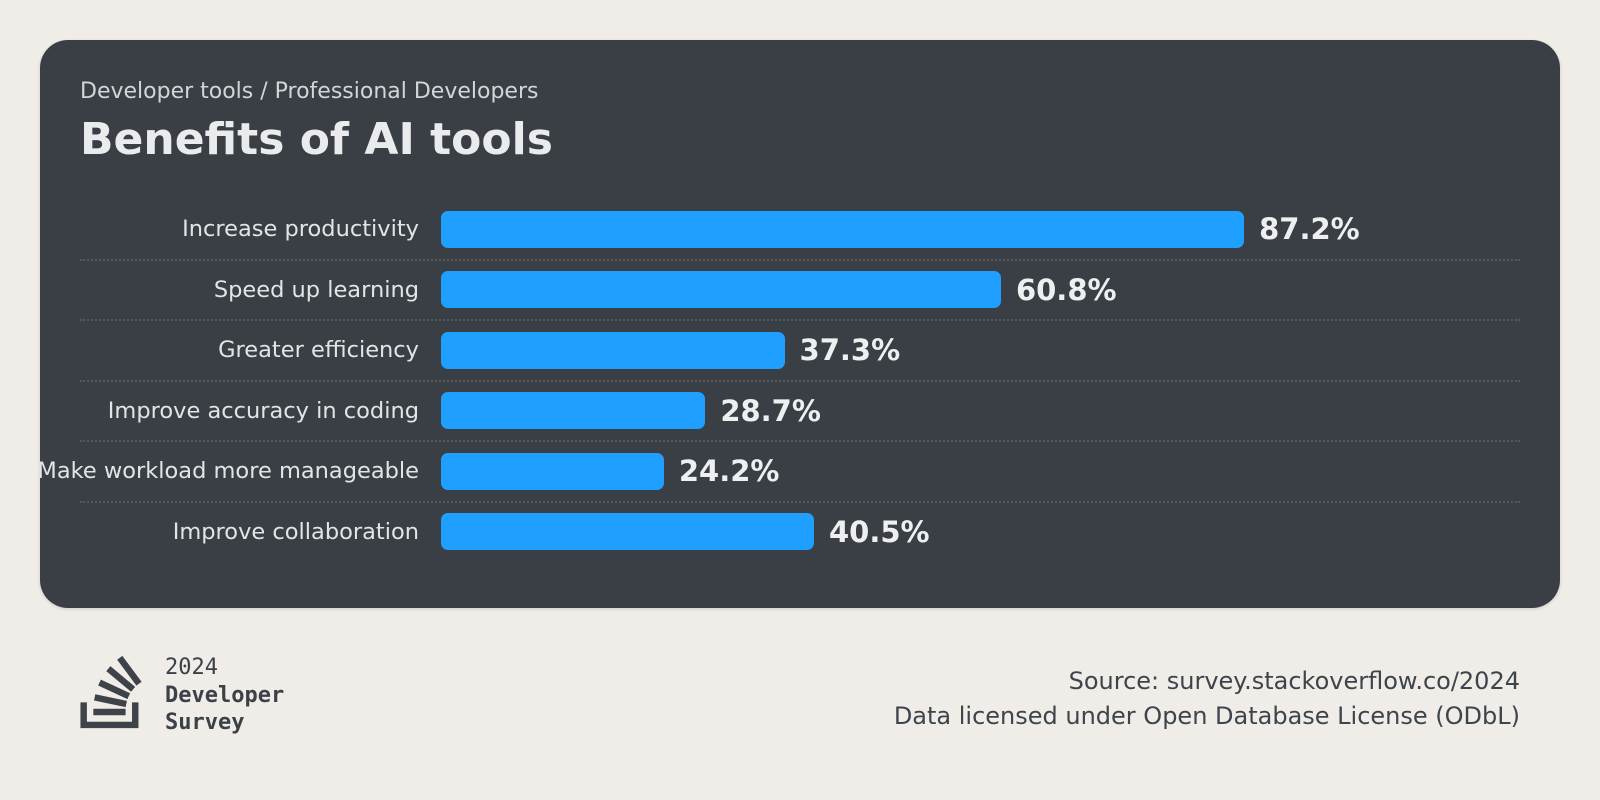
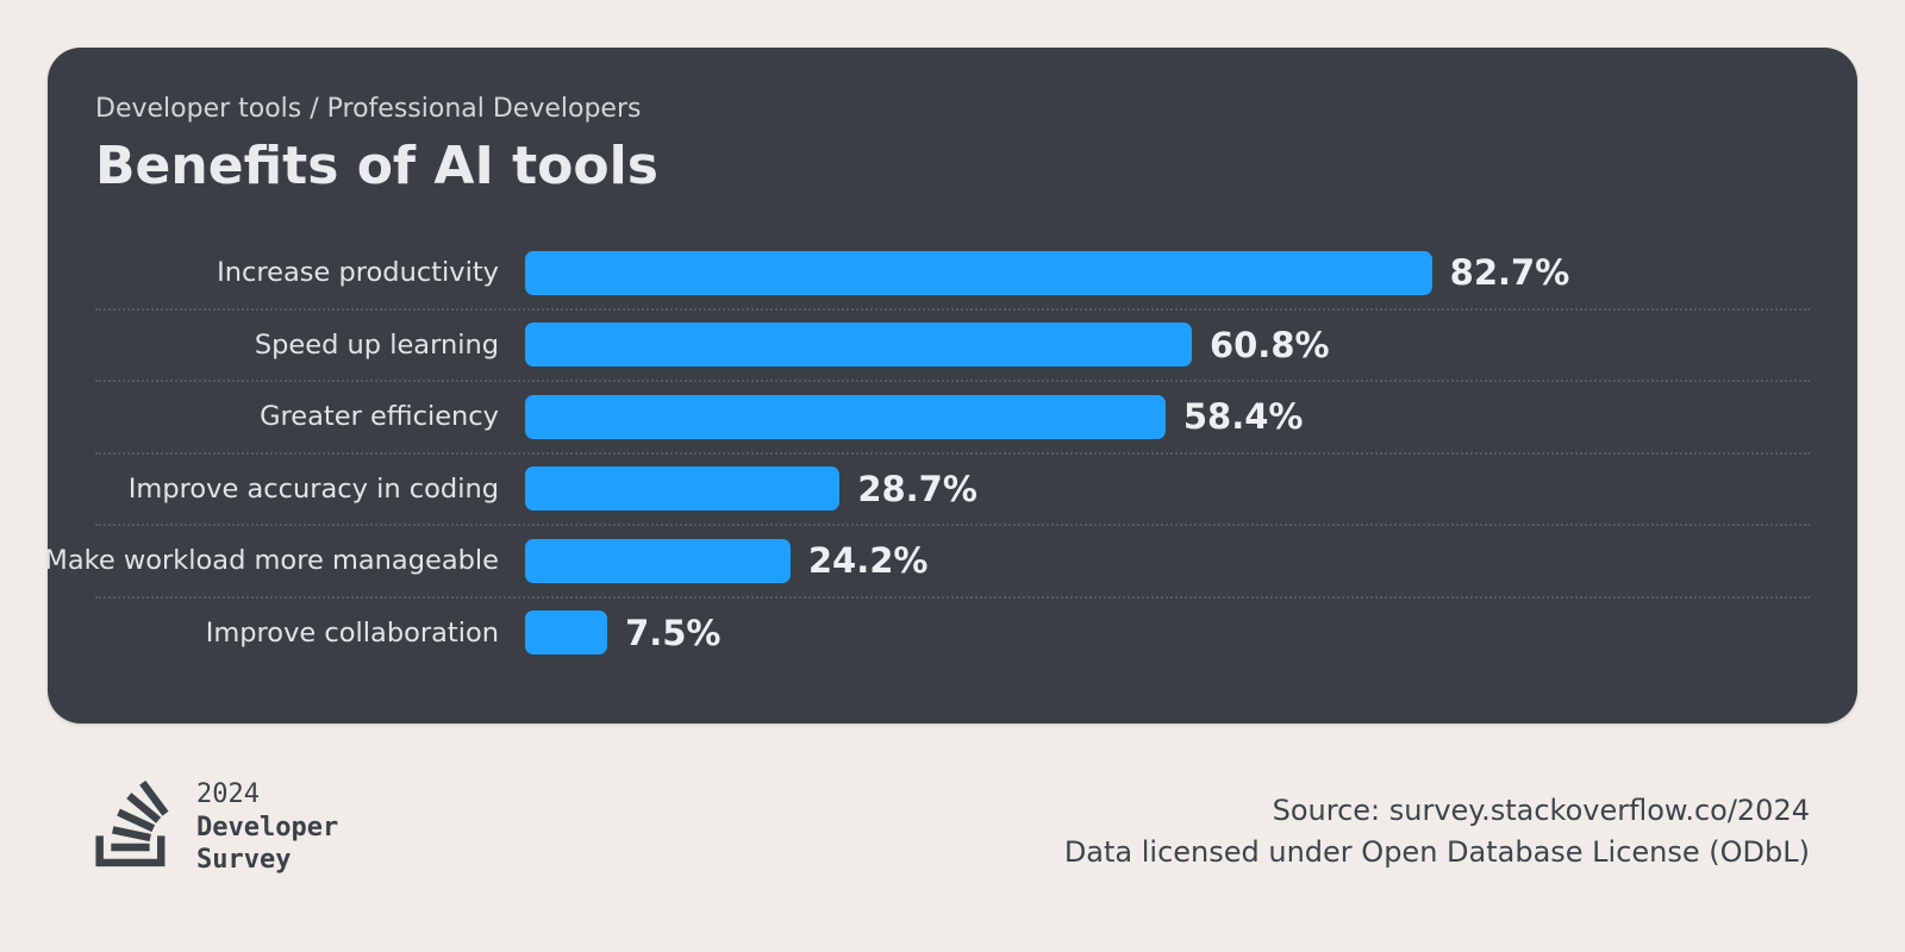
Increase productivity: 87.2% -> 82.7%
Greater efficiency: 37.3% -> 58.4%
Improve collaboration: 40.5% -> 7.5%
